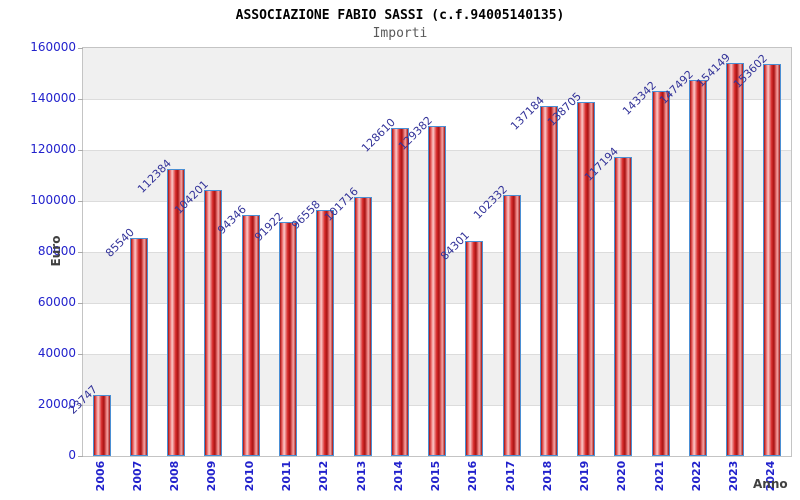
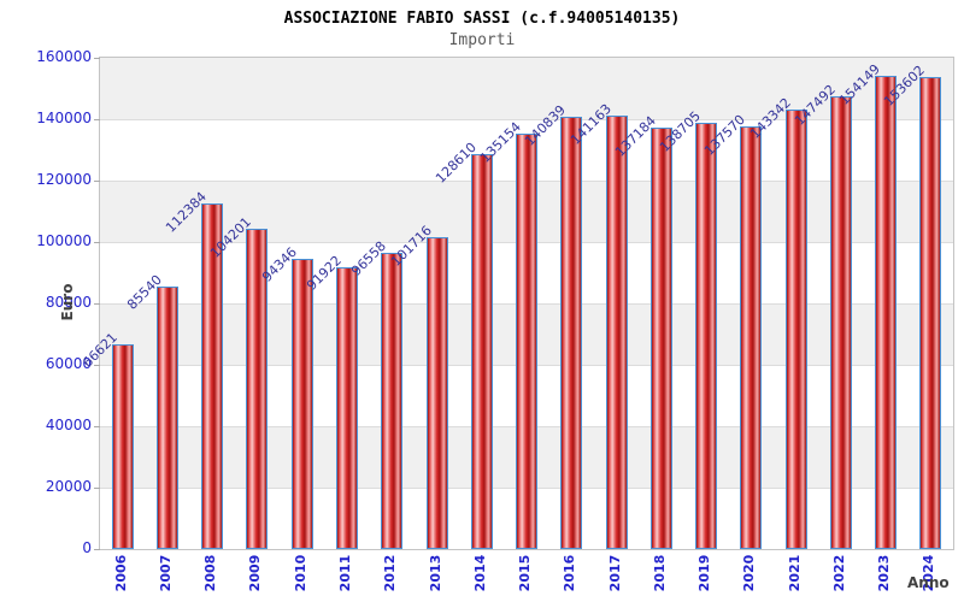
2006: 23747 -> 66621
2015: 129382 -> 135154
2016: 84301 -> 140839
2017: 102332 -> 141163
2020: 117194 -> 137570
